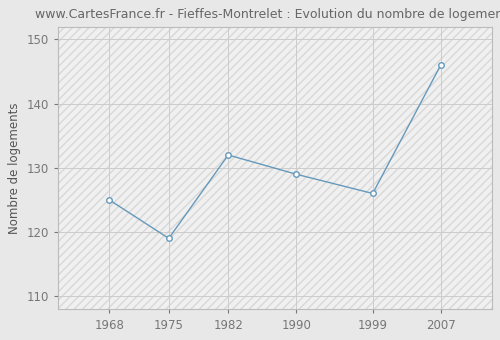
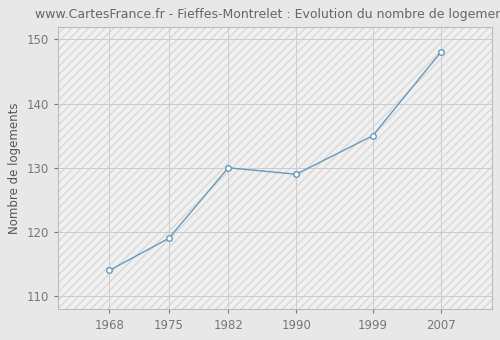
1968: 125 -> 114
1982: 132 -> 130
1999: 126 -> 135
2007: 146 -> 148
